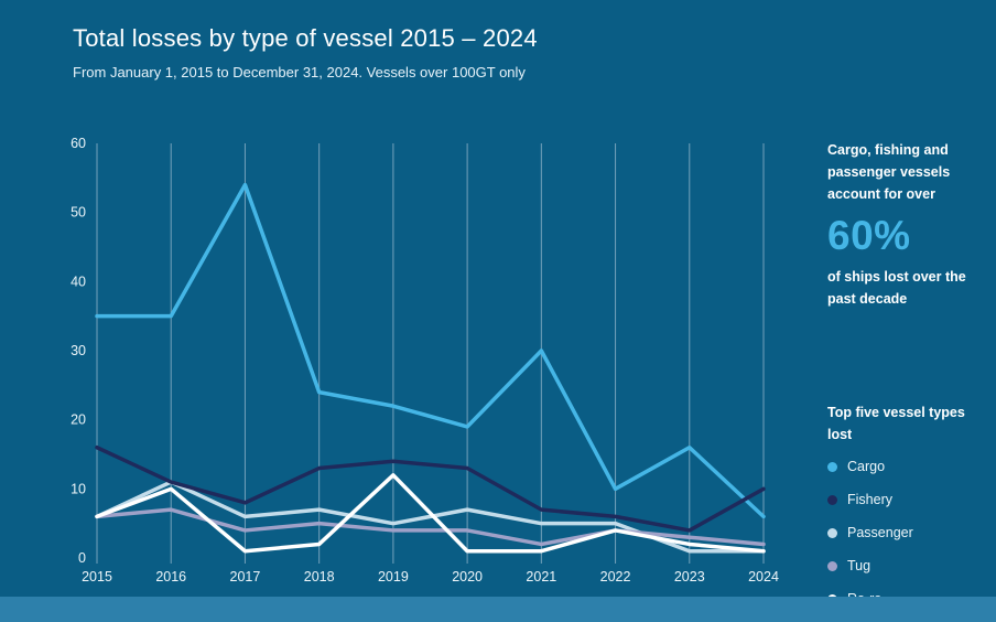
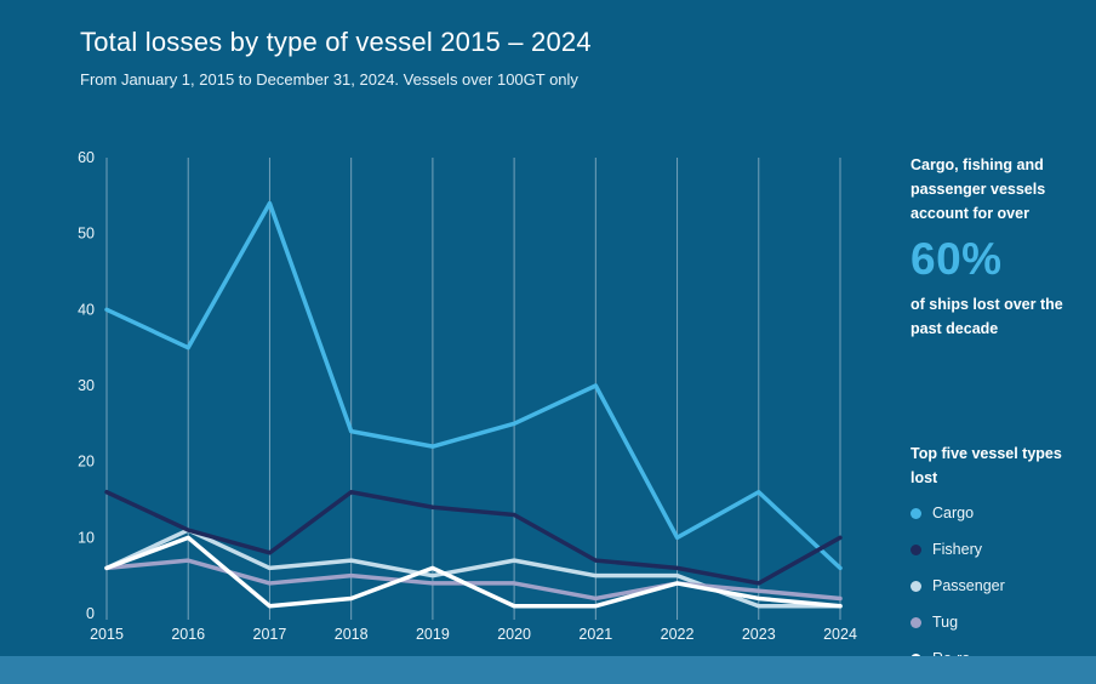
Cargo/2015: 35 -> 40
Fishery/2018: 13 -> 16
Ro-ro/2019: 12 -> 6
Cargo/2020: 19 -> 25
